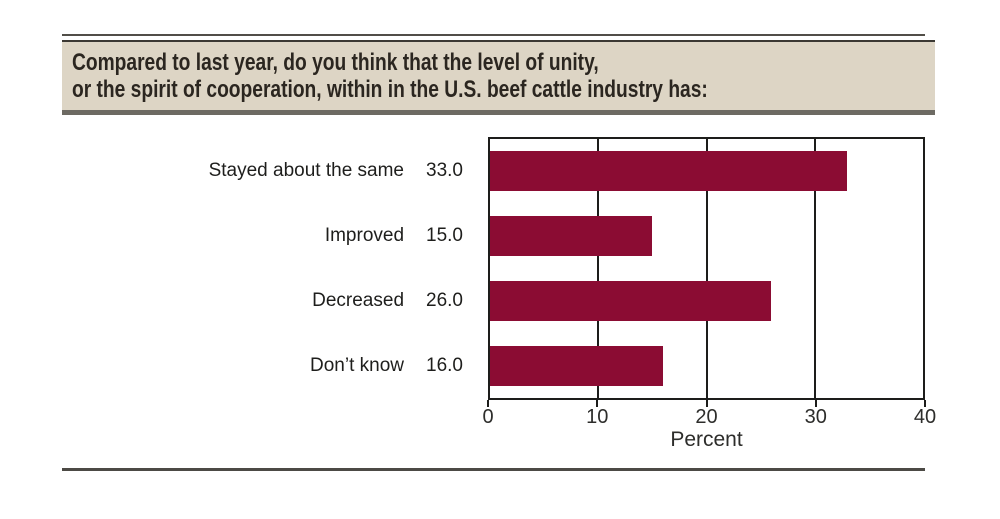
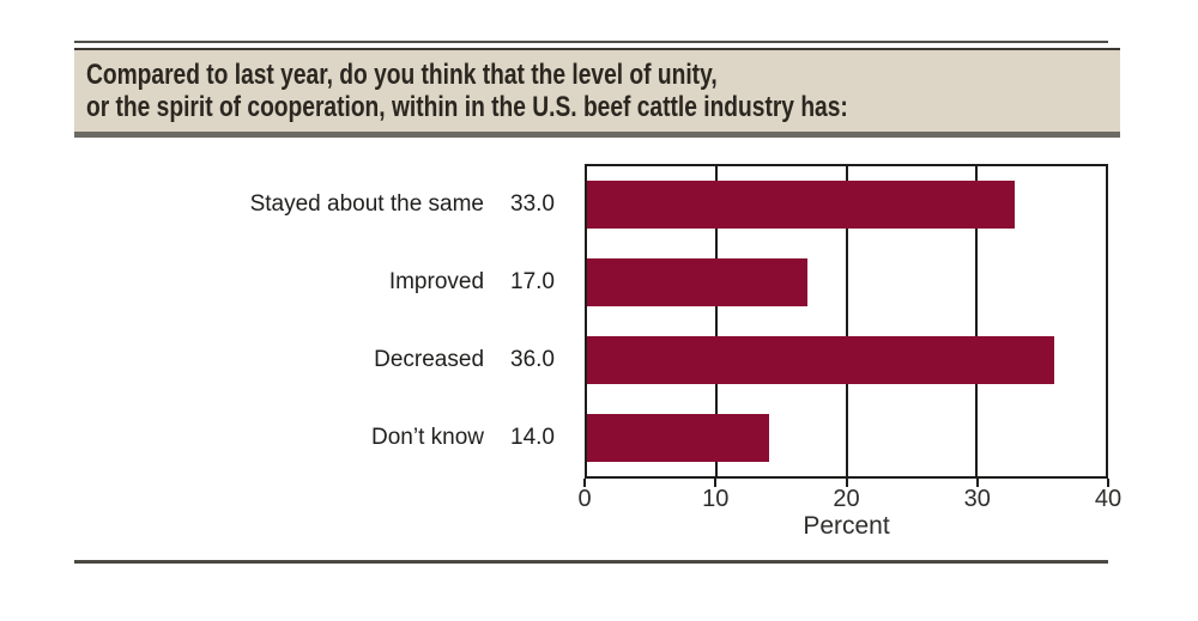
Improved: 15.0 -> 17.0
Decreased: 26.0 -> 36.0
Don’t know: 16.0 -> 14.0
